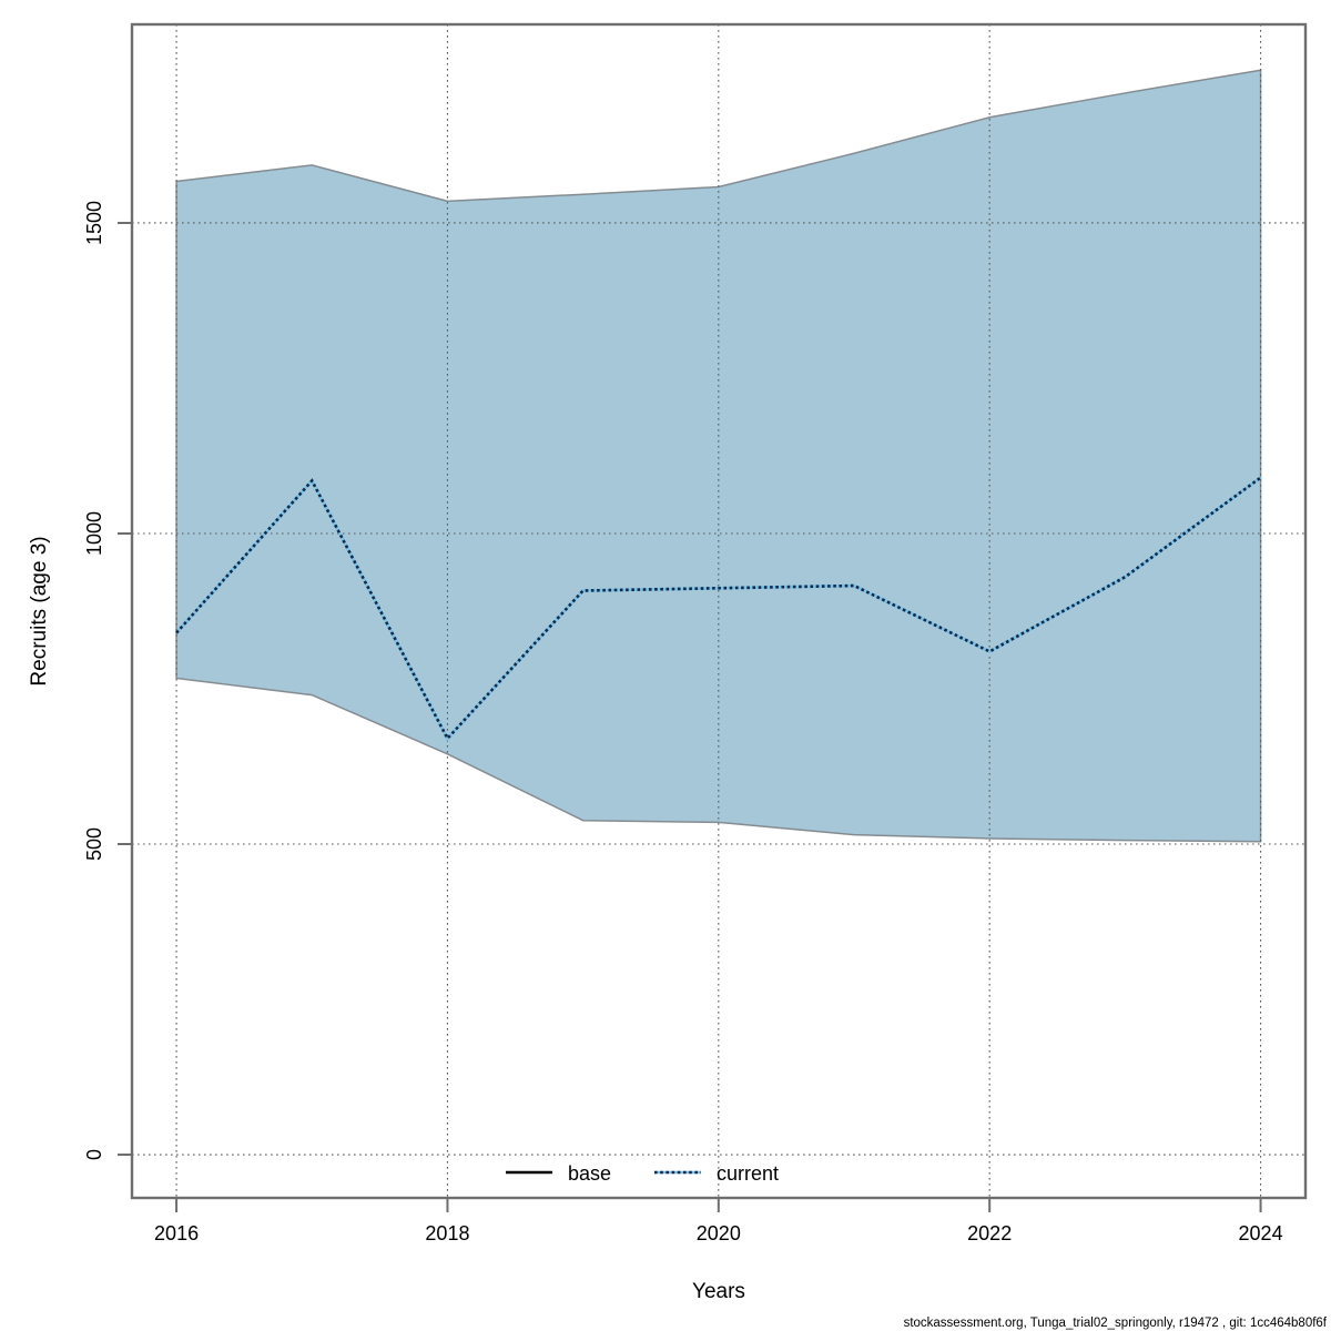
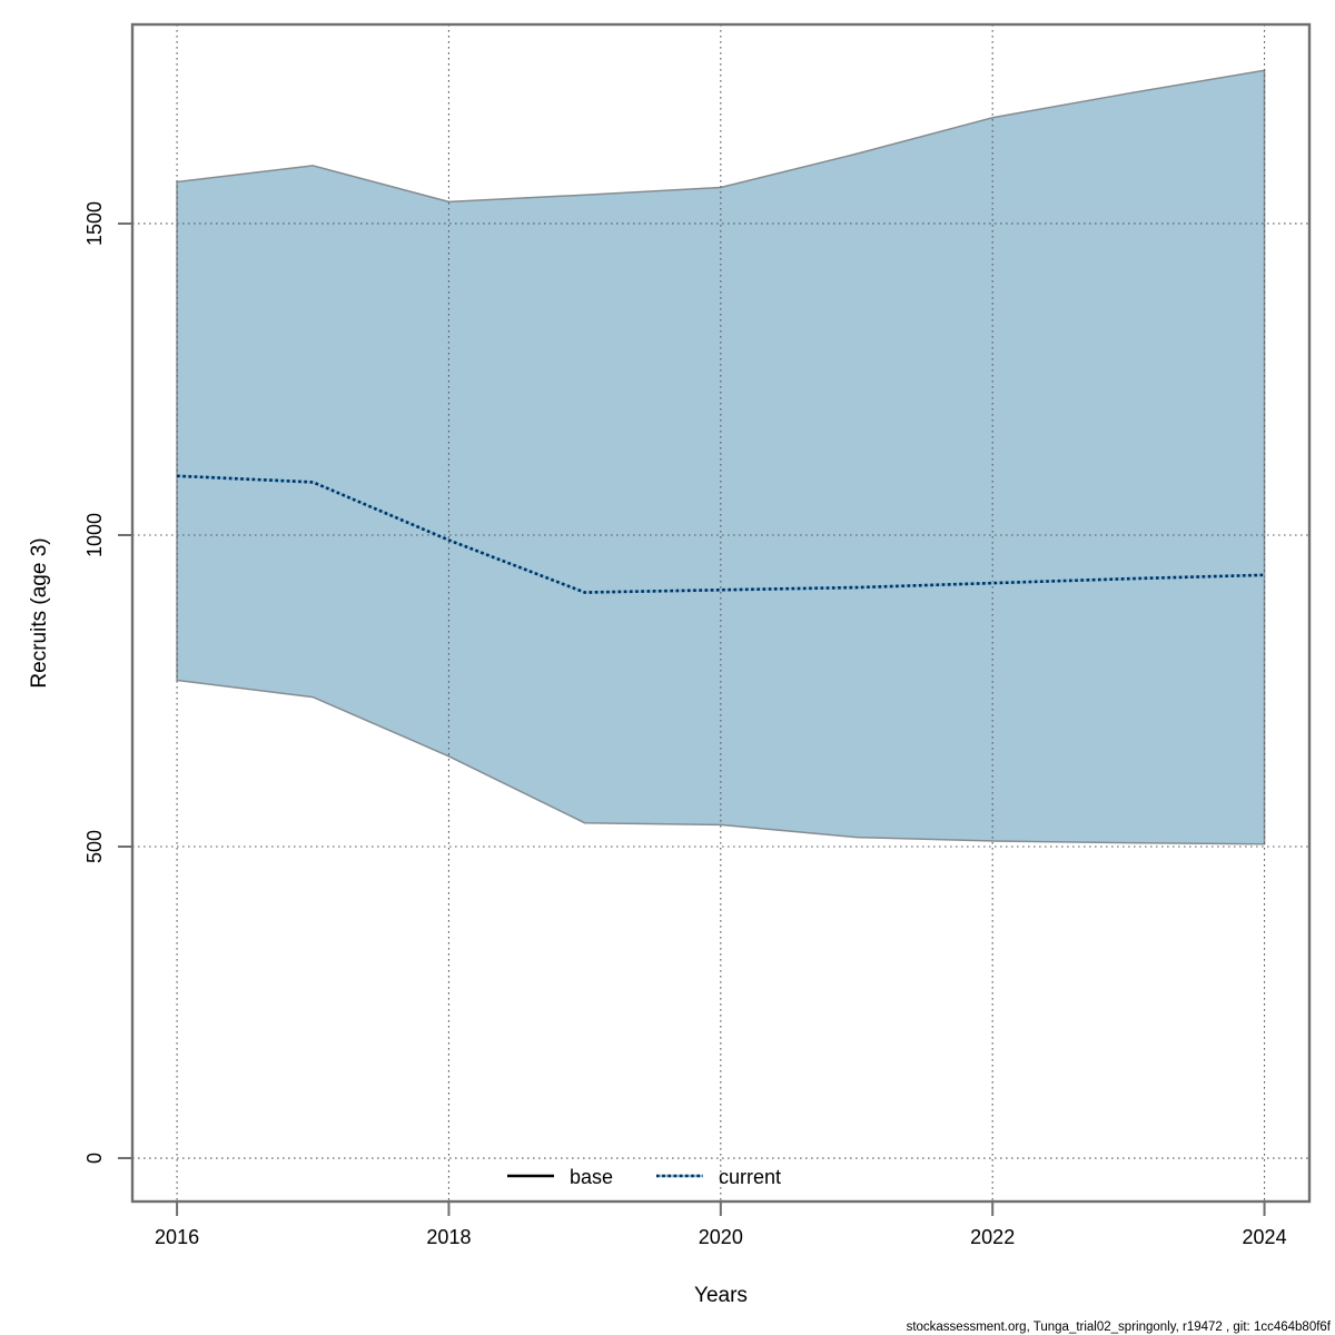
2016: 840 -> 1100
2018: 670 -> 990
2022: 810 -> 920
2024: 1090 -> 940
